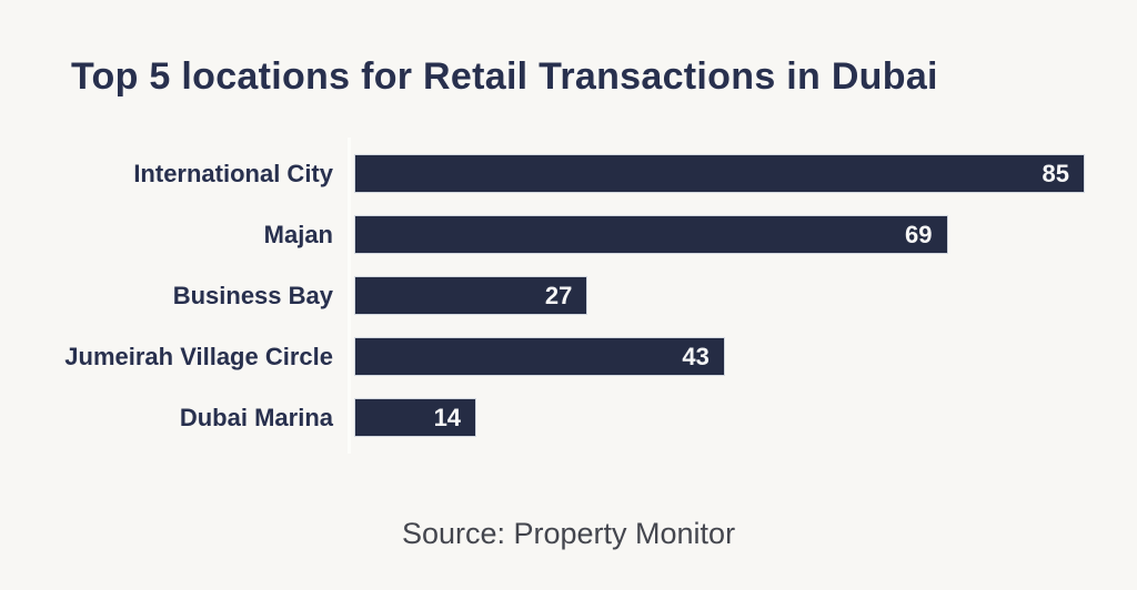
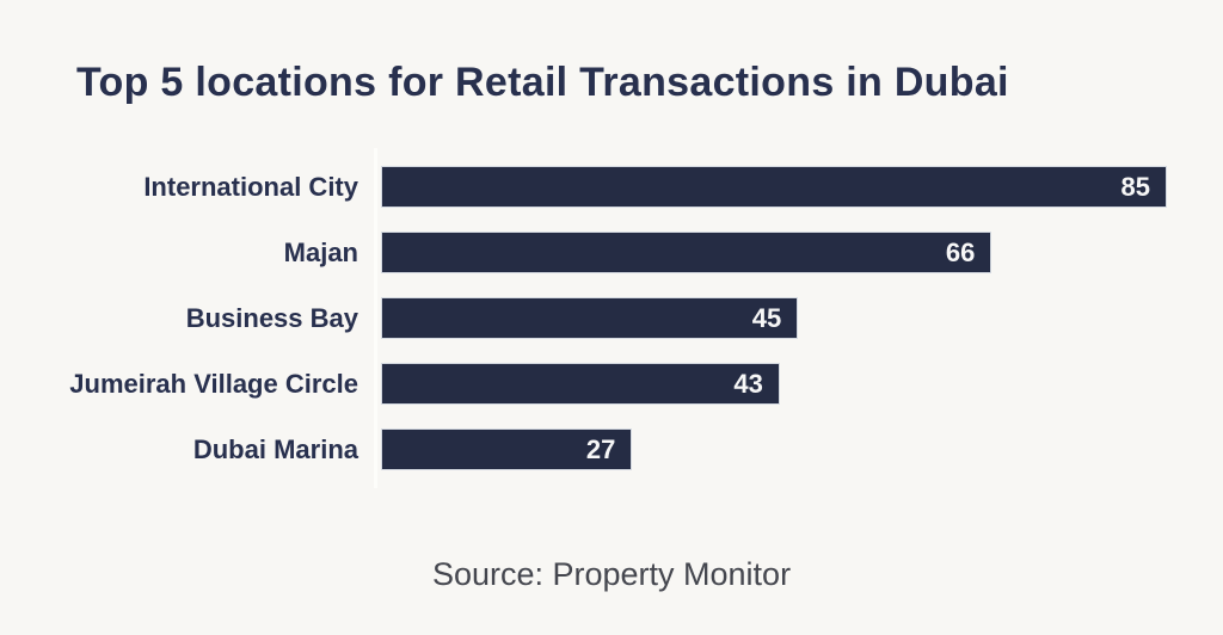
Majan: 69 -> 66
Business Bay: 27 -> 45
Dubai Marina: 14 -> 27
